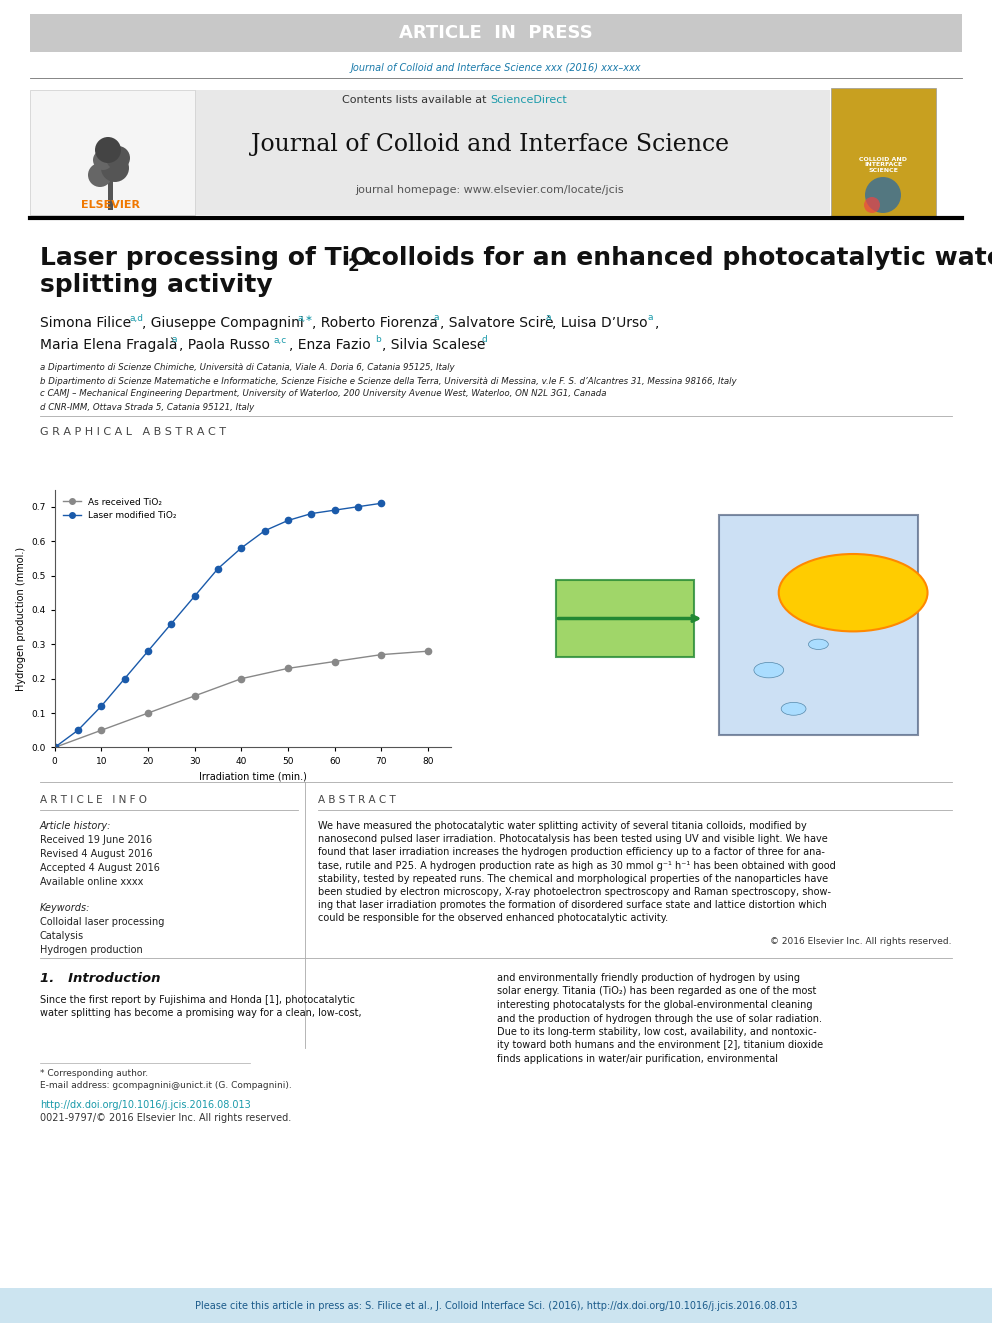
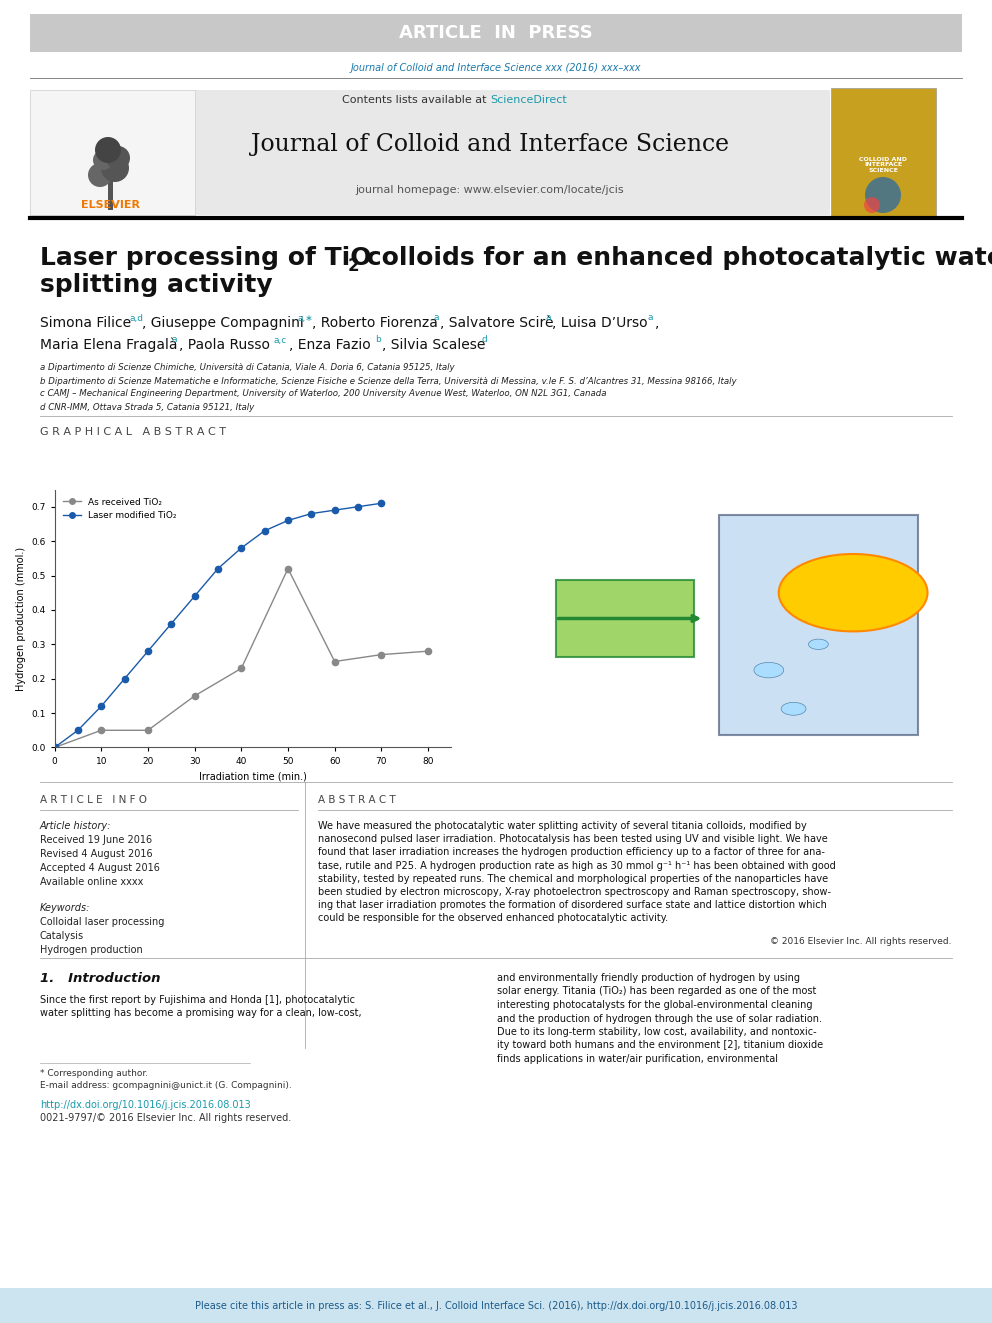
As received TiO₂/20: 0.10 -> 0.05
As received TiO₂/40: 0.20 -> 0.23
As received TiO₂/50: 0.23 -> 0.52
